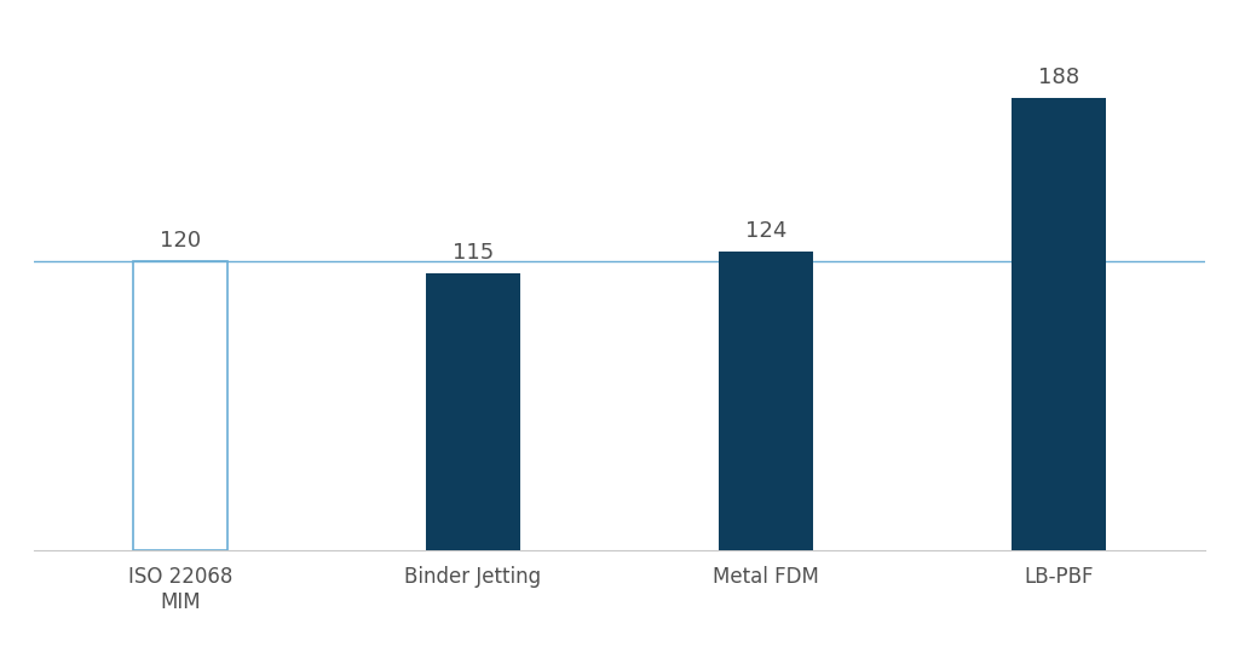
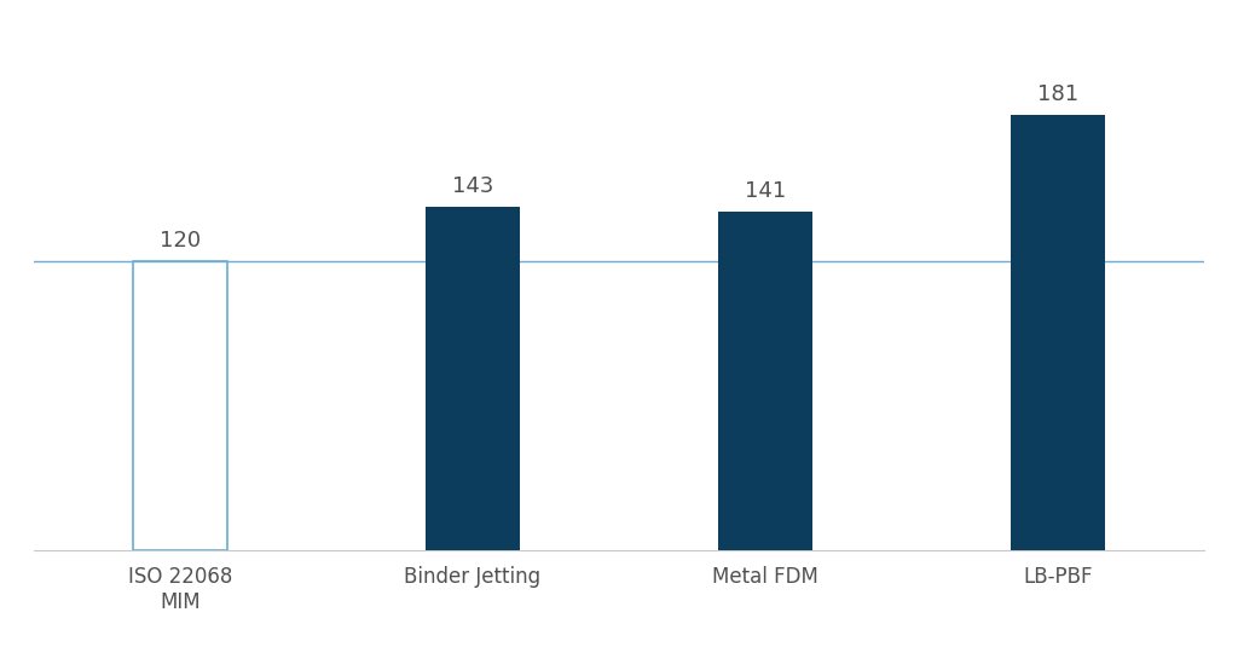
Binder Jetting: 115 -> 143
Metal FDM: 124 -> 141
LB-PBF: 188 -> 181
